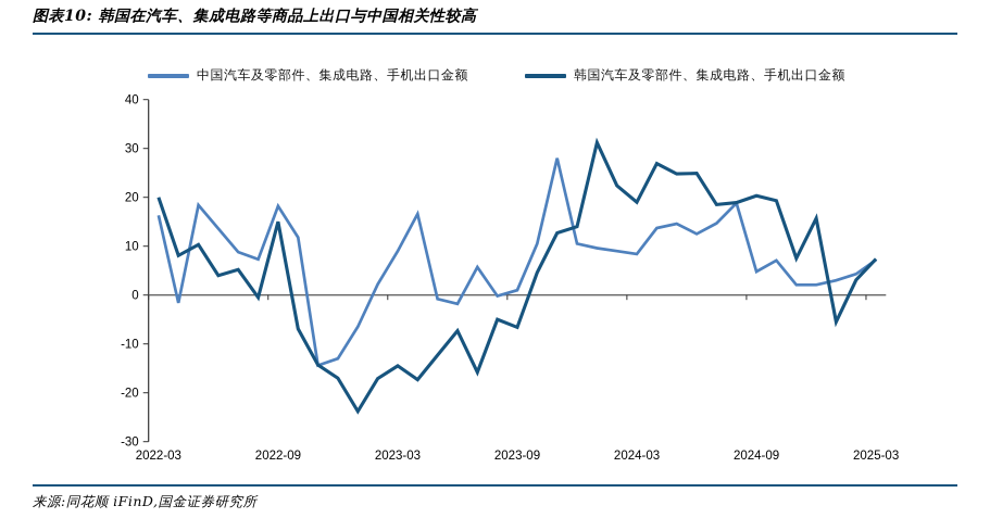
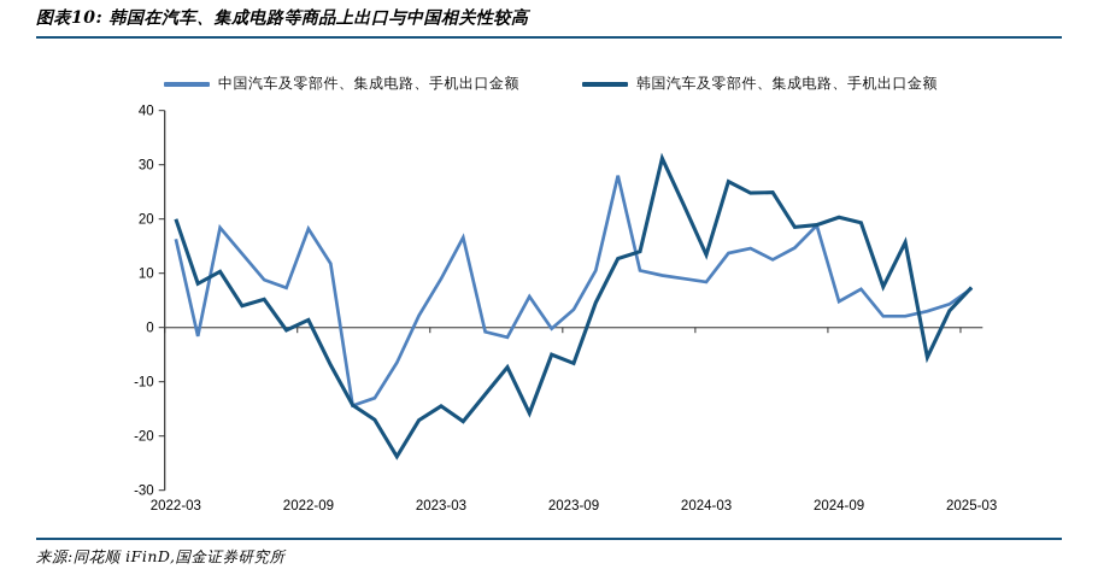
韩国汽车及零部件、集成电路、手机出口金额/2022-09: 15 -> 1
中国汽车及零部件、集成电路、手机出口金额/2023-09: 1 -> 3
韩国汽车及零部件、集成电路、手机出口金额/2024-03: 19 -> 13
